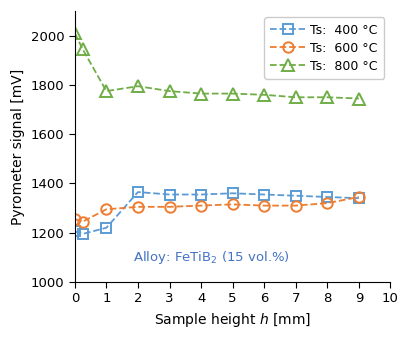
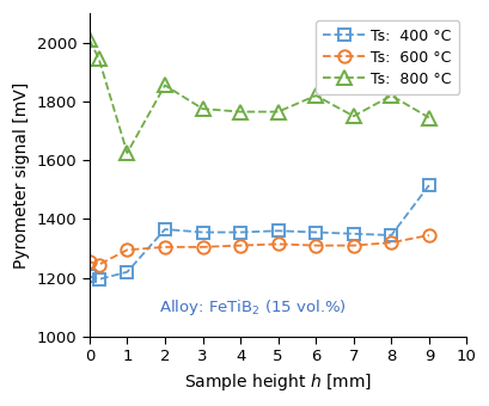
Ts: 800 °C/1: 1775 -> 1625
Ts: 800 °C/2: 1795 -> 1855
Ts: 800 °C/6: 1760 -> 1820
Ts: 800 °C/8: 1750 -> 1820
Ts: 400 °C/9: 1340 -> 1515
